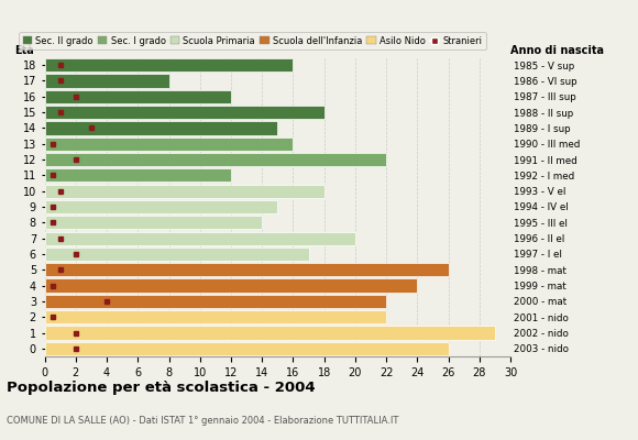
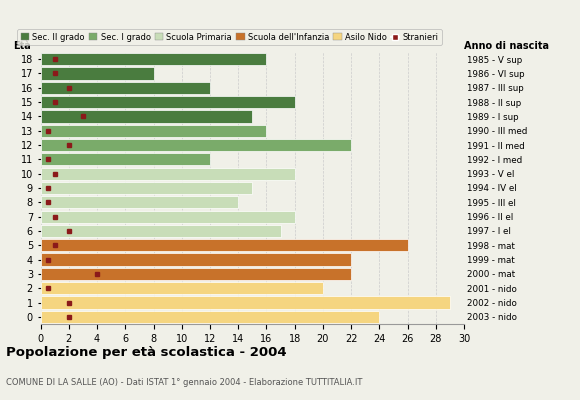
7: 20 -> 18
4: 24 -> 22
2: 22 -> 20
0: 26 -> 24
